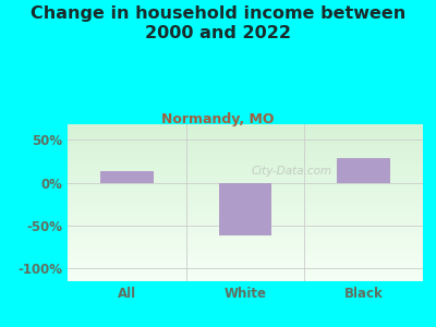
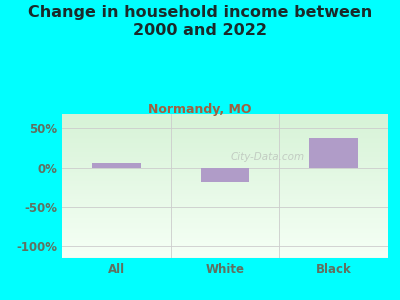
All: 13% -> 6%
White: -62% -> -18%
Black: 28% -> 38%
